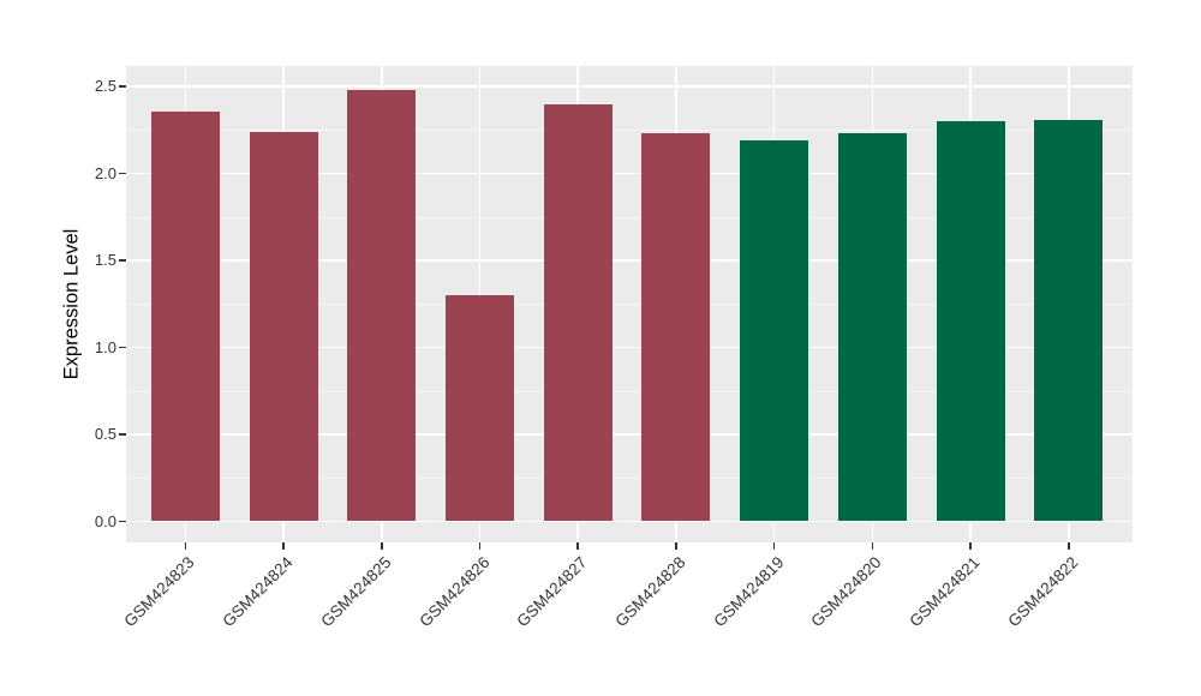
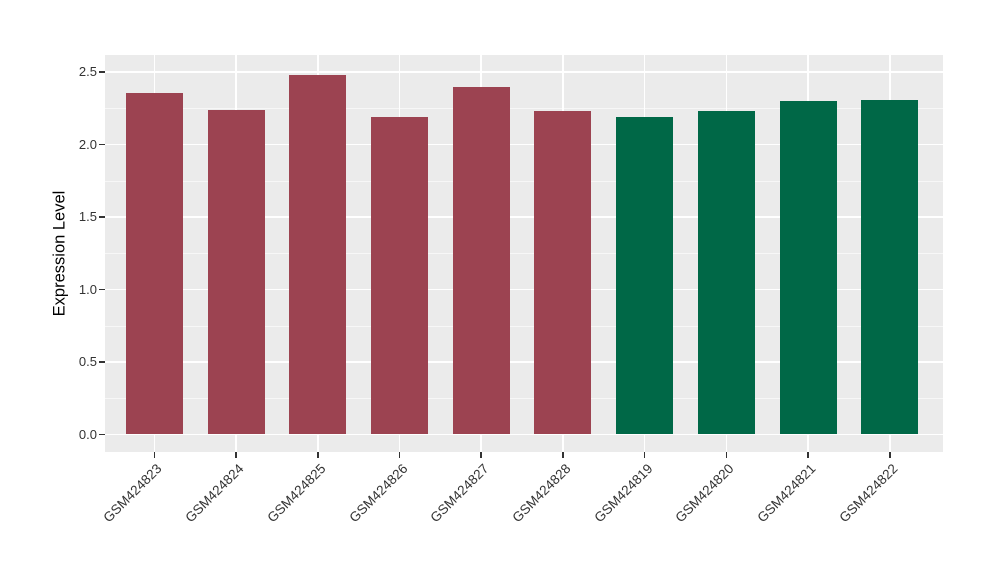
GSM424826: 1.30 -> 2.19
